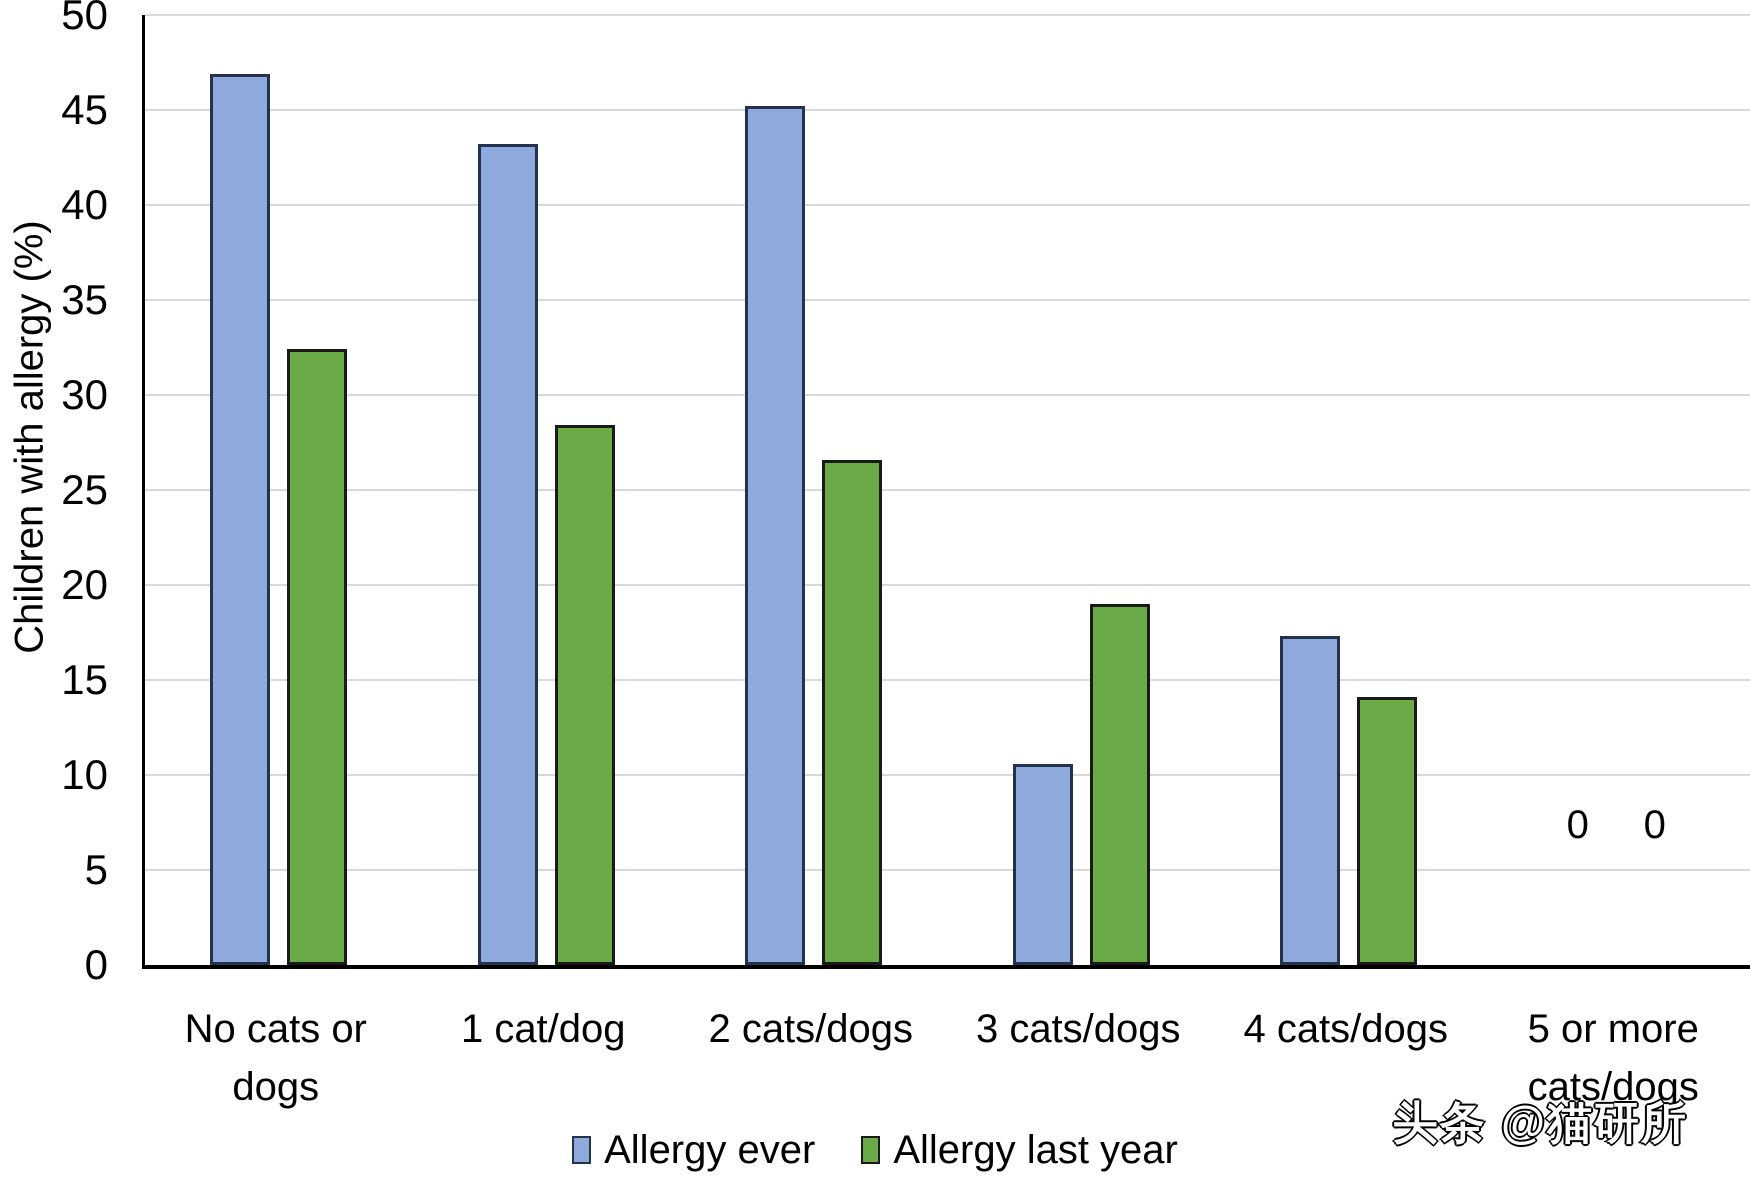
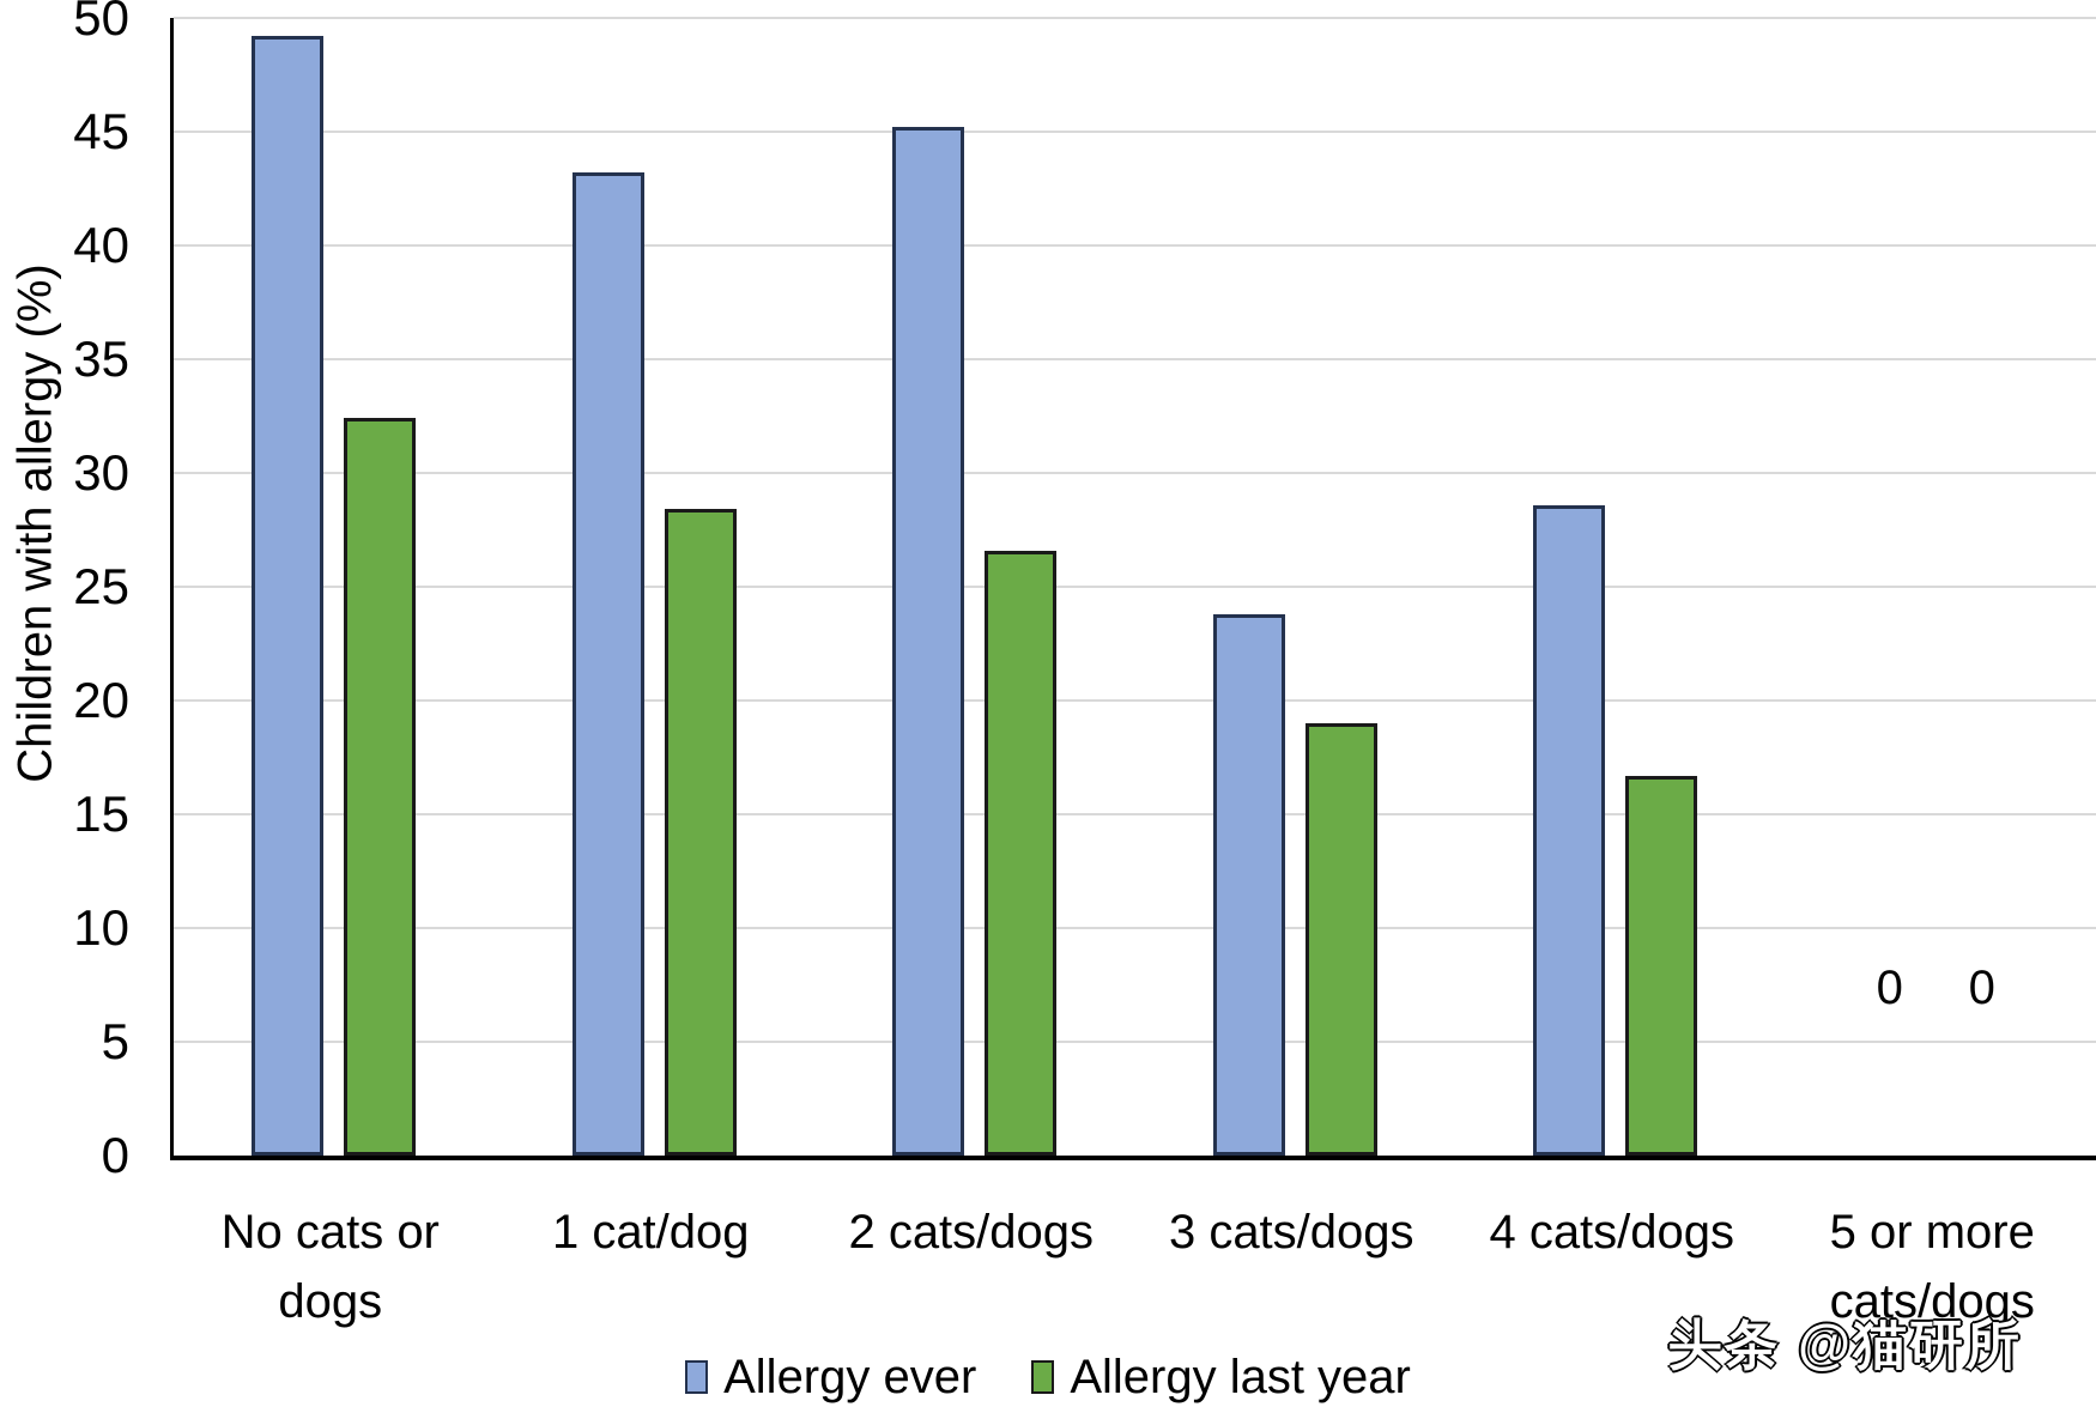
Allergy ever/No cats or dogs: 46.9 -> 49.2
Allergy ever/3 cats/dogs: 10.6 -> 23.8
Allergy ever/4 cats/dogs: 17.3 -> 28.6
Allergy last year/4 cats/dogs: 14.1 -> 16.7
